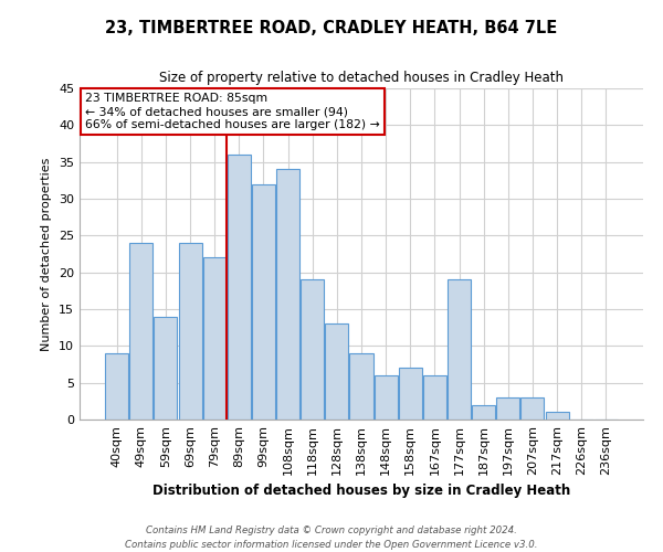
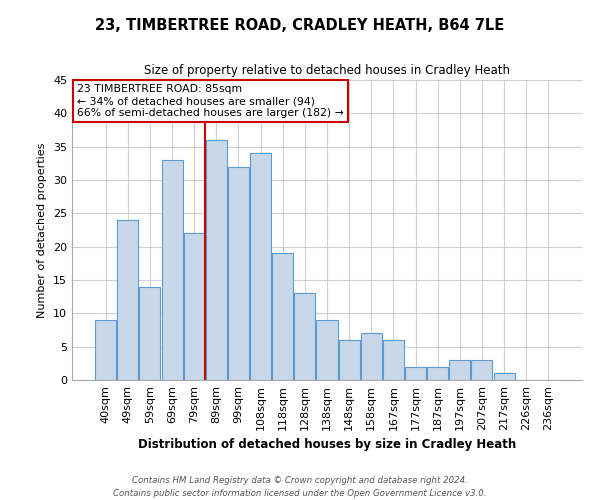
69sqm: 24 -> 33
177sqm: 19 -> 2
